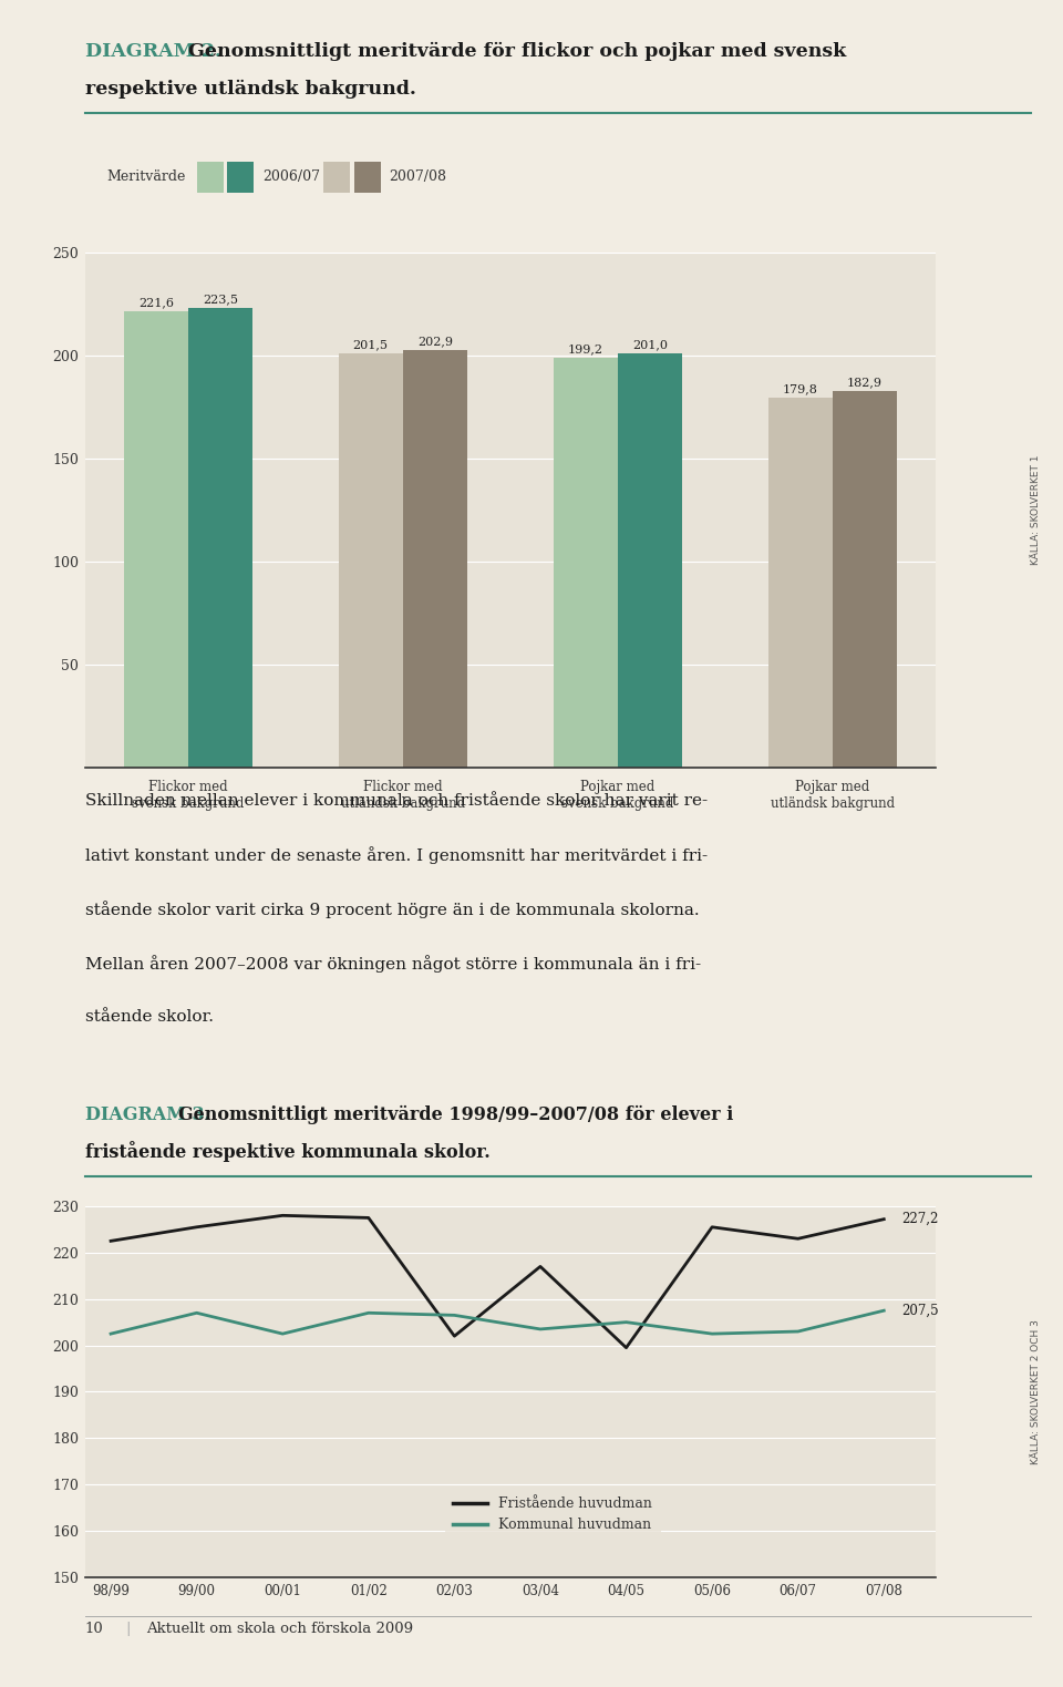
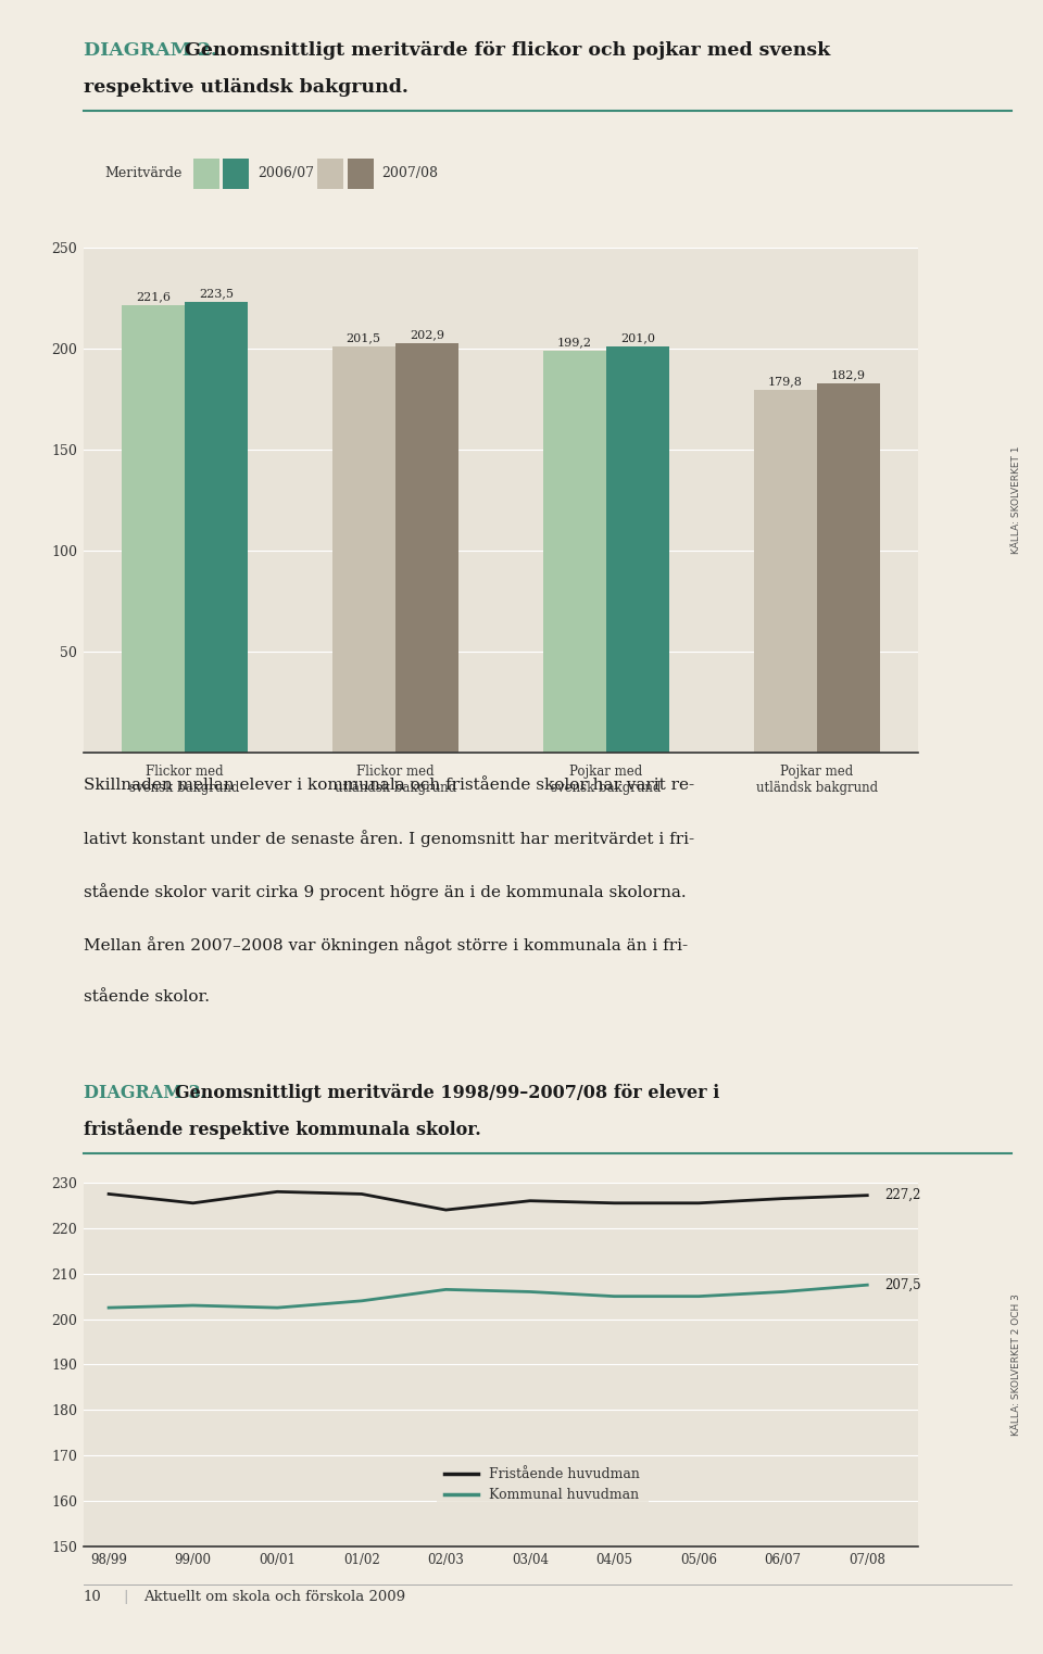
Fristående huvudman/98/99: 222.5 -> 227.5
Kommunal huvudman/99/00: 207.0 -> 203.0
Kommunal huvudman/01/02: 207.0 -> 204.0
Fristående huvudman/02/03: 202.0 -> 224.0
Fristående huvudman/03/04: 217.0 -> 226.0
Kommunal huvudman/03/04: 203.5 -> 206.0
Fristående huvudman/04/05: 199.5 -> 225.5
Kommunal huvudman/05/06: 202.5 -> 205.0
Fristående huvudman/06/07: 223.0 -> 226.5
Kommunal huvudman/06/07: 203.0 -> 206.0
